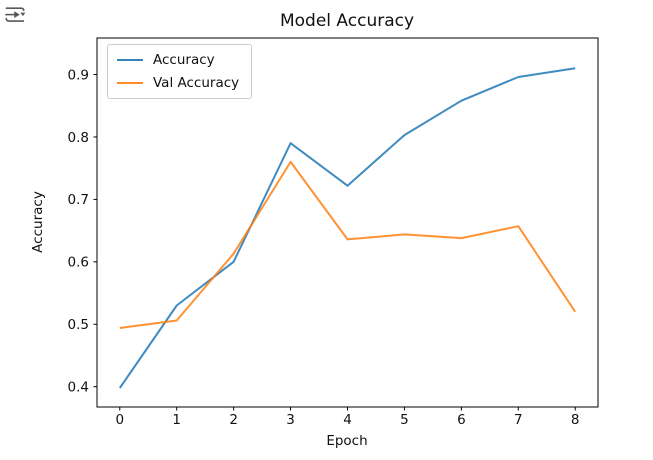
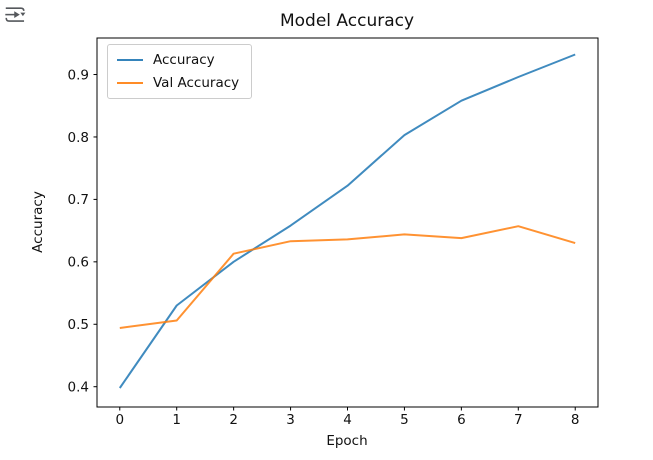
Accuracy/3: 0.79 -> 0.66
Val Accuracy/3: 0.76 -> 0.63
Accuracy/8: 0.91 -> 0.93
Val Accuracy/8: 0.52 -> 0.63
